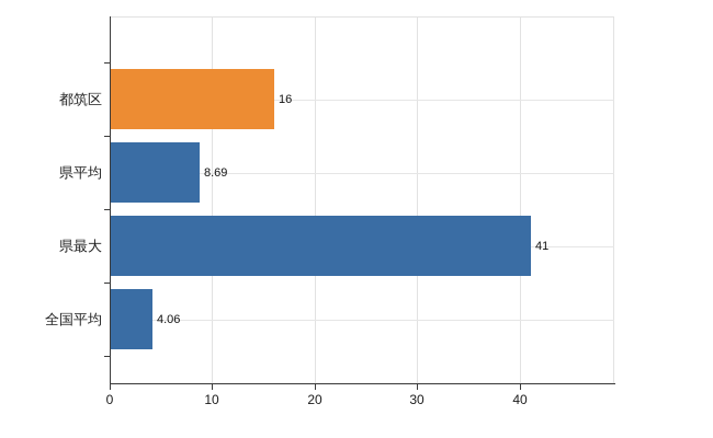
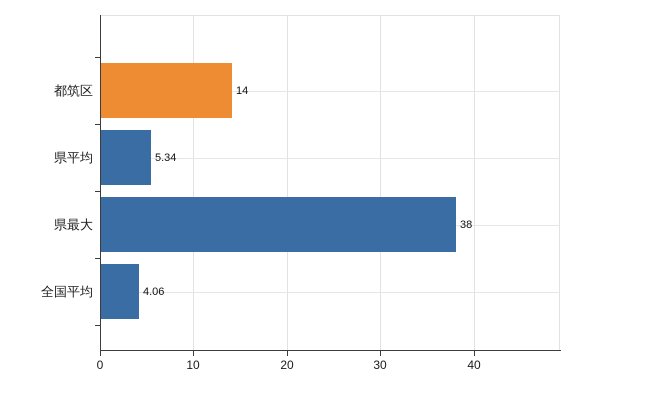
都筑区: 16 -> 14
県平均: 8.69 -> 5.34
県最大: 41 -> 38
